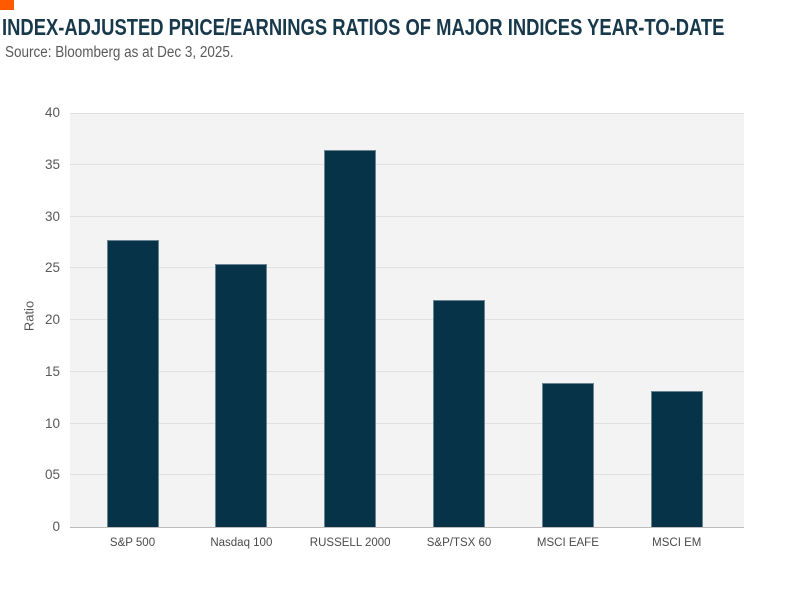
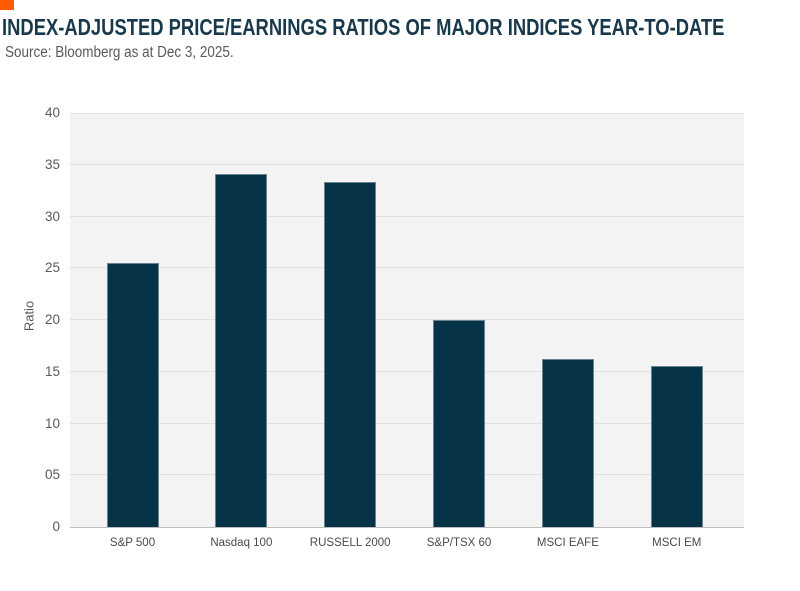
S&P 500: 27.7 -> 25.5
Nasdaq 100: 25.4 -> 34.1
RUSSELL 2000: 36.4 -> 33.3
S&P/TSX 60: 21.9 -> 20.0
MSCI EAFE: 13.9 -> 16.2
MSCI EM: 13.1 -> 15.6
